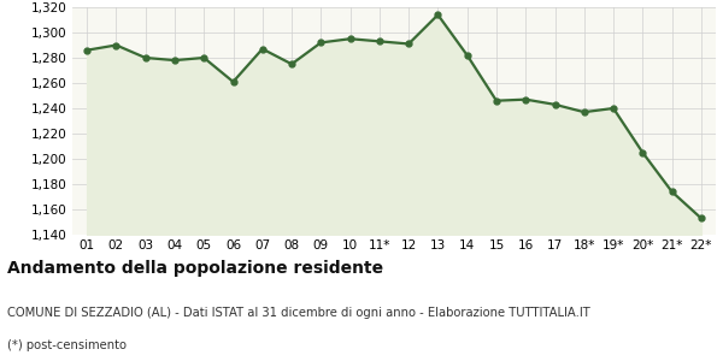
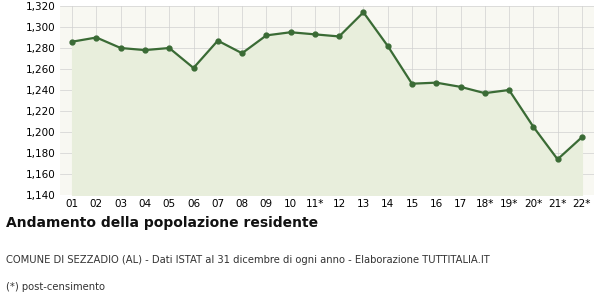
22*: 1,153 -> 1,195
